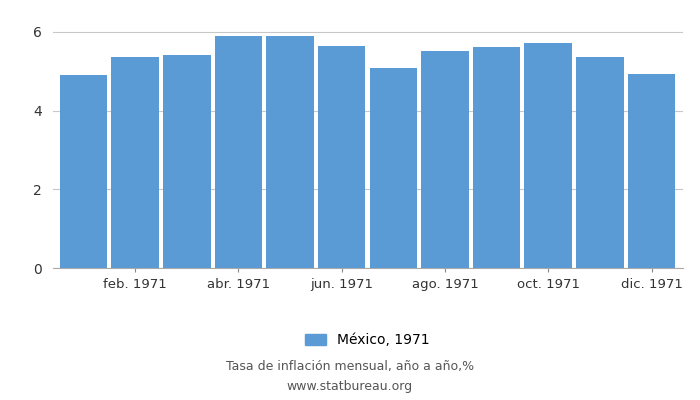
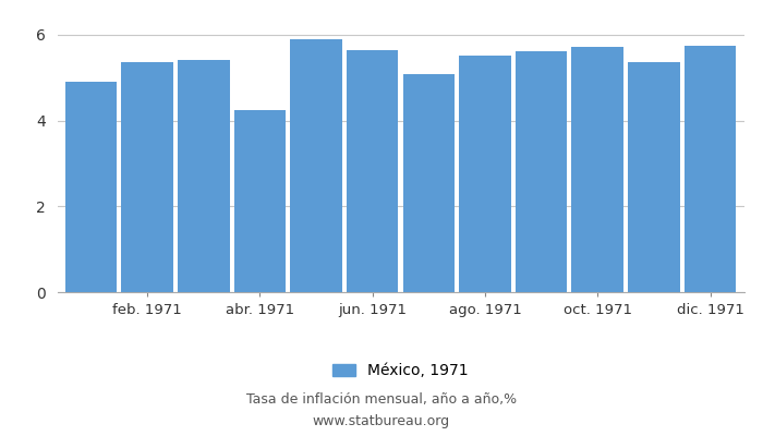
abr. 1971: 5.88 -> 4.25
dic. 1971: 4.92 -> 5.75
